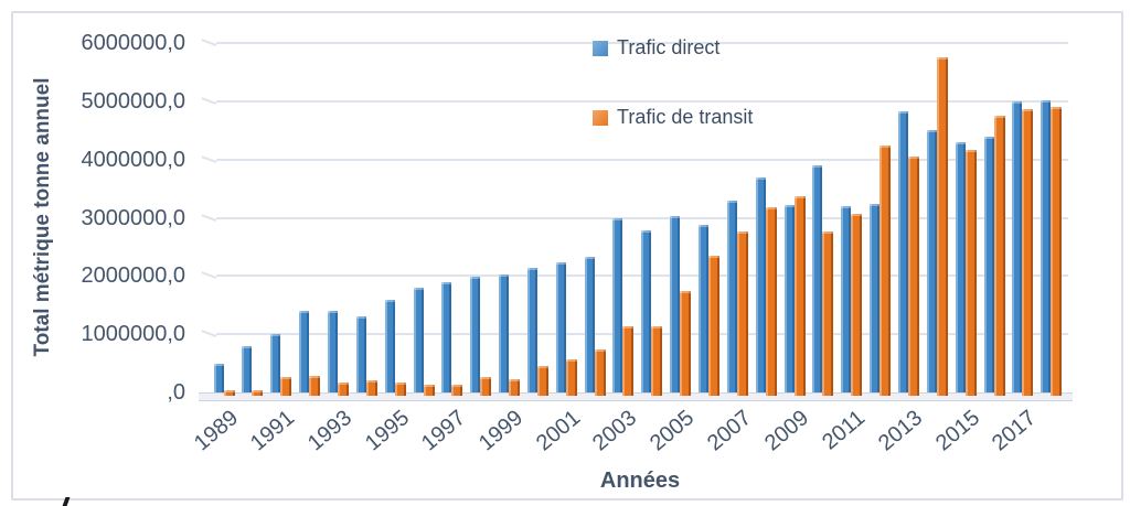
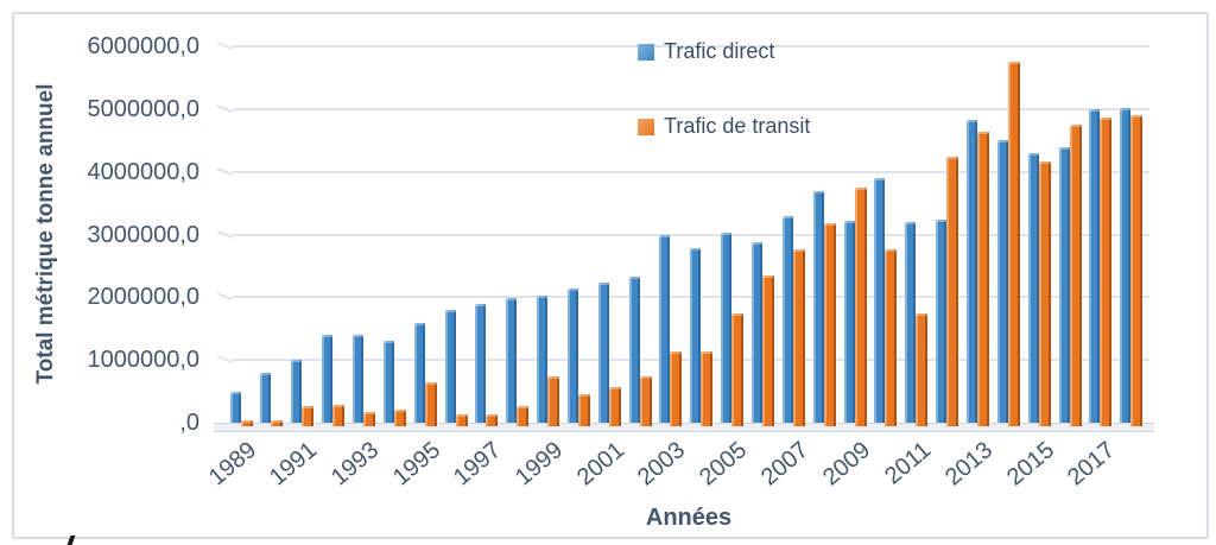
Trafic de transit/1995: 200000 -> 700000
Trafic de transit/1999: 300000 -> 800000
Trafic de transit/2009: 3400000 -> 3800000
Trafic de transit/2011: 3100000 -> 1800000
Trafic de transit/2013: 4100000 -> 4700000
